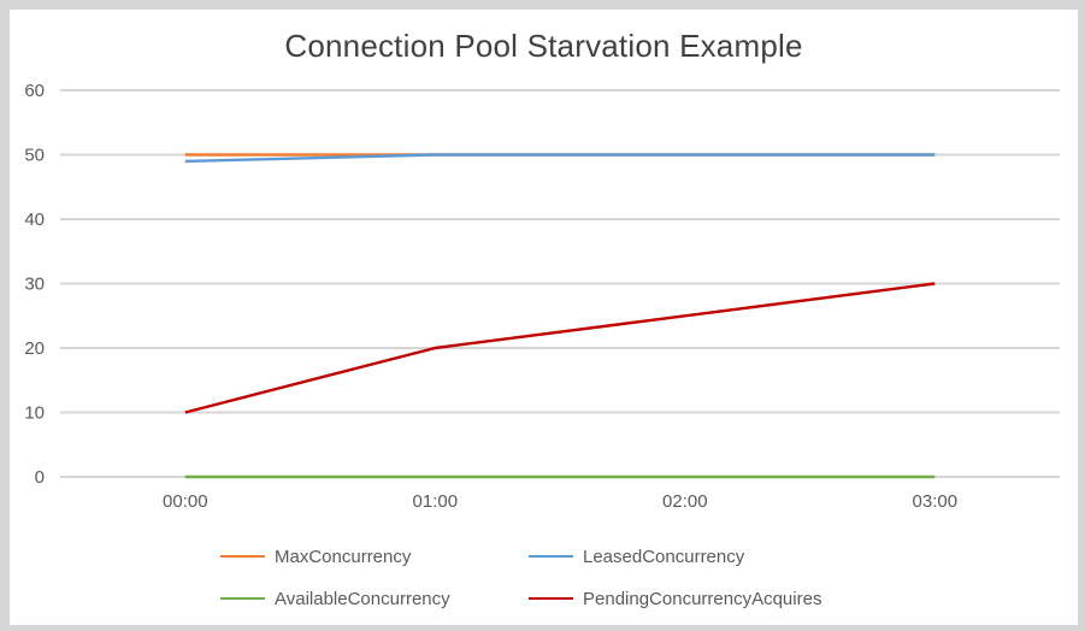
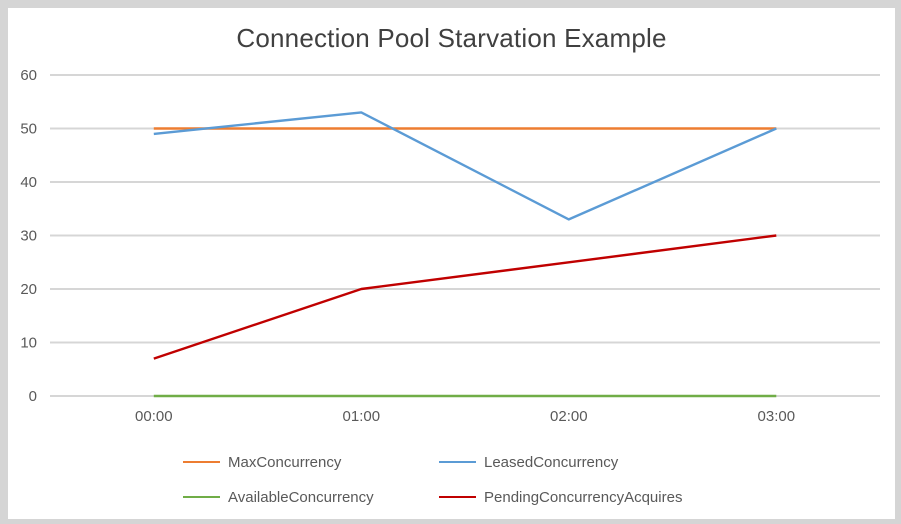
PendingConcurrencyAcquires/00:00: 10 -> 7
LeasedConcurrency/01:00: 50 -> 53
LeasedConcurrency/02:00: 50 -> 33
